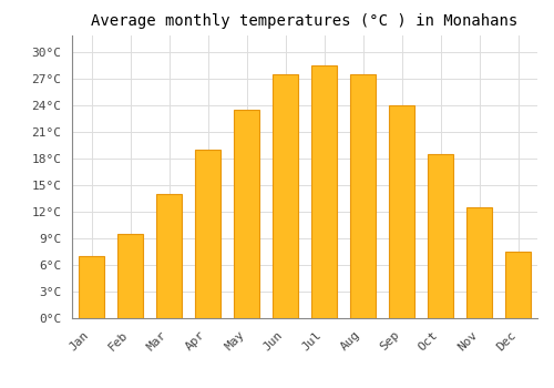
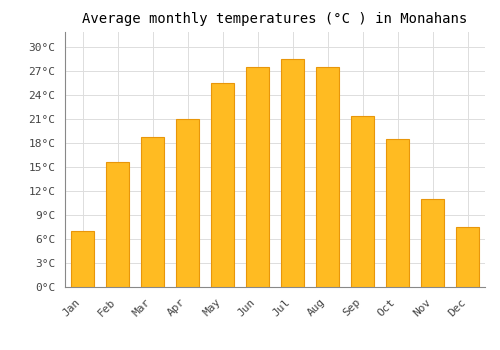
Feb: 9.5°C -> 15.6°C
Mar: 14.0°C -> 18.8°C
Apr: 19.0°C -> 21.0°C
May: 23.5°C -> 25.6°C
Sep: 24.0°C -> 21.4°C
Nov: 12.5°C -> 11.0°C
